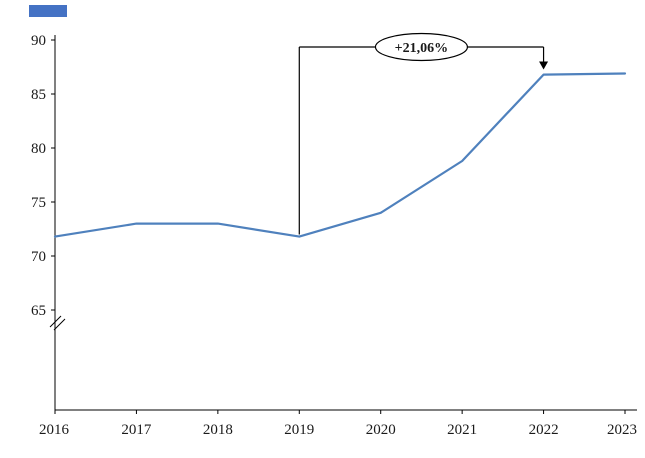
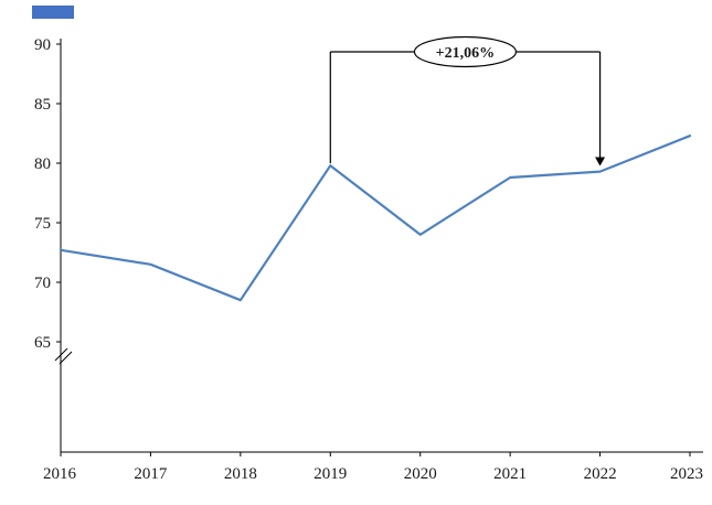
2016: 71.8 -> 72.7
2017: 73.0 -> 71.5
2018: 73.0 -> 68.5
2019: 71.8 -> 79.8
2022: 86.8 -> 79.3
2023: 86.9 -> 82.3
